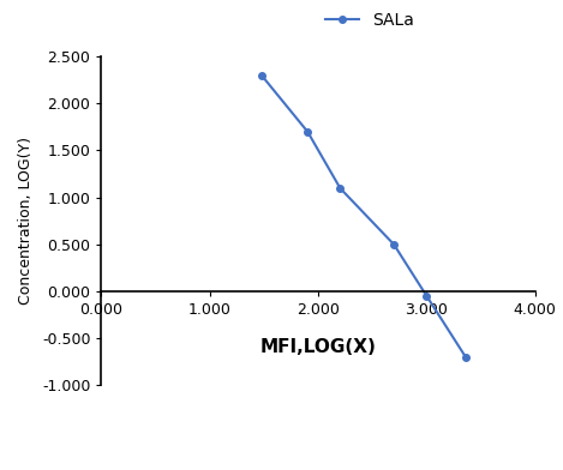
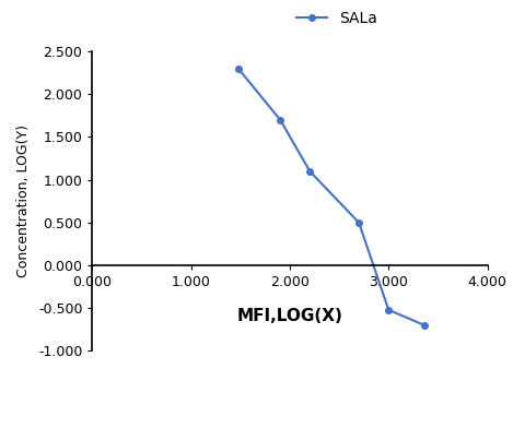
3.000: -0.05 -> -0.52
